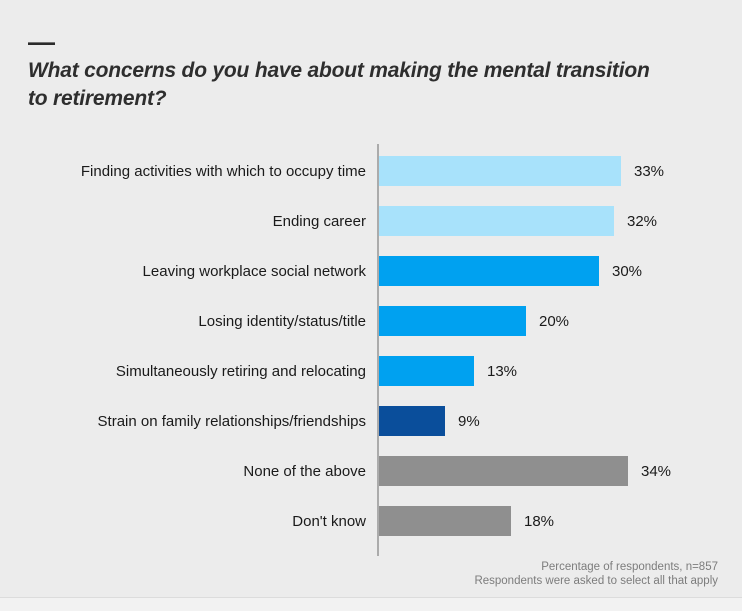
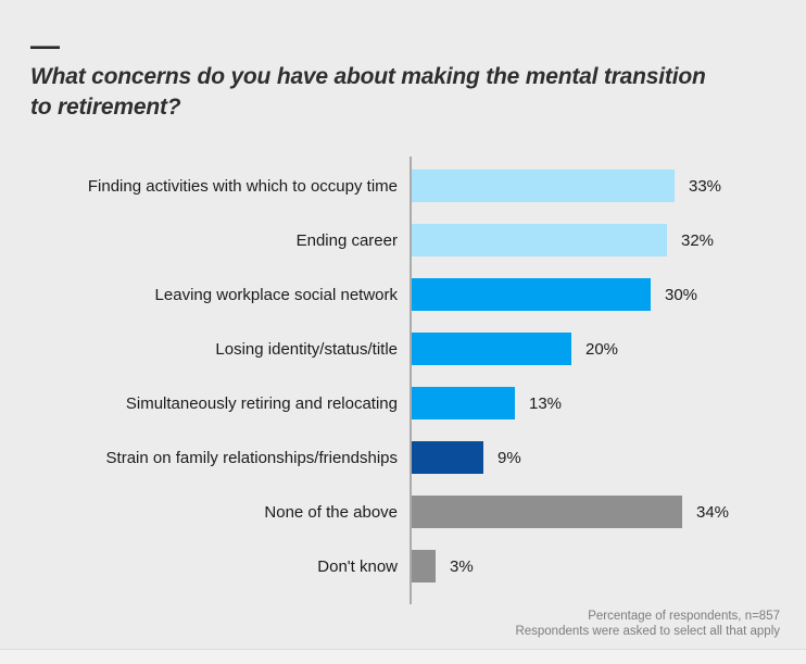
Don't know: 18% -> 3%
